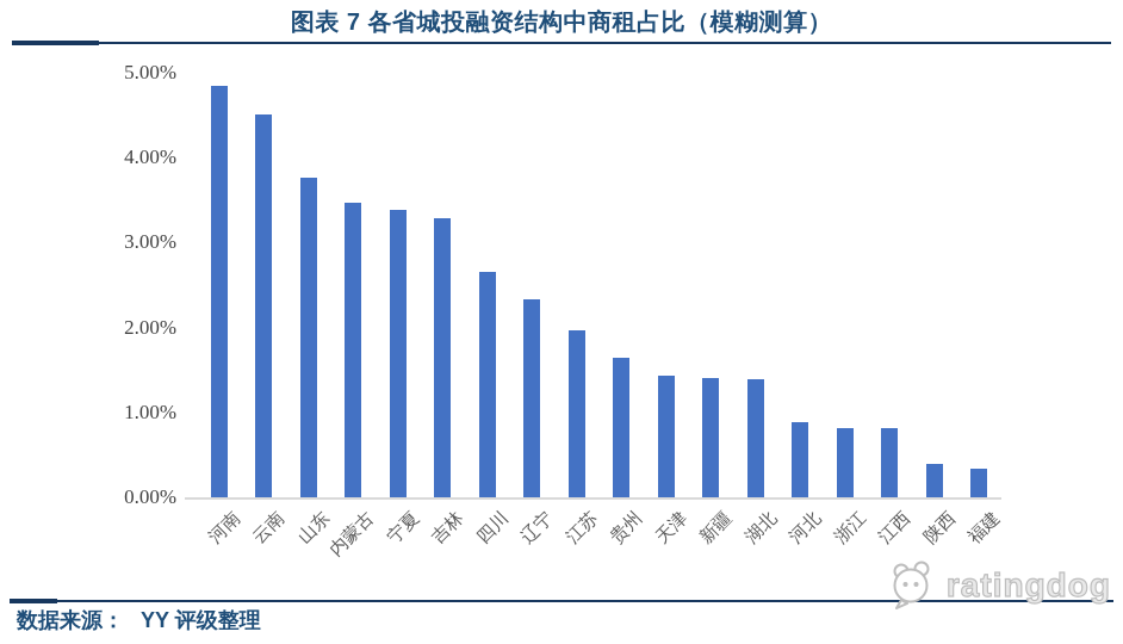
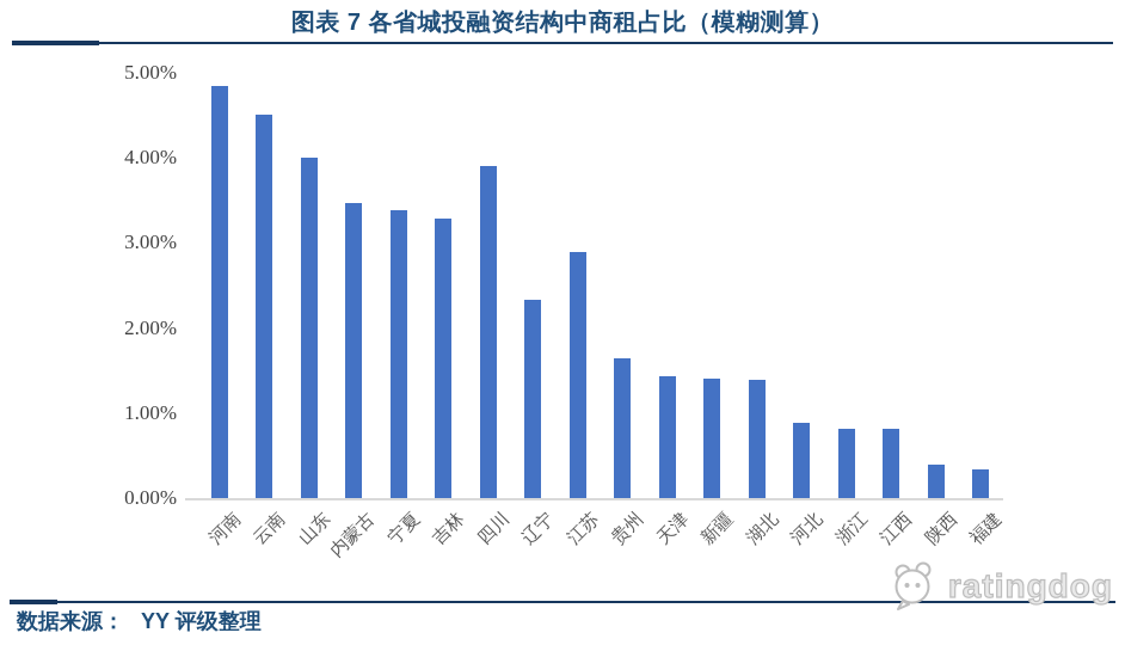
山东: 3.8% -> 4.0%
四川: 2.6% -> 3.9%
江苏: 2.0% -> 2.9%
